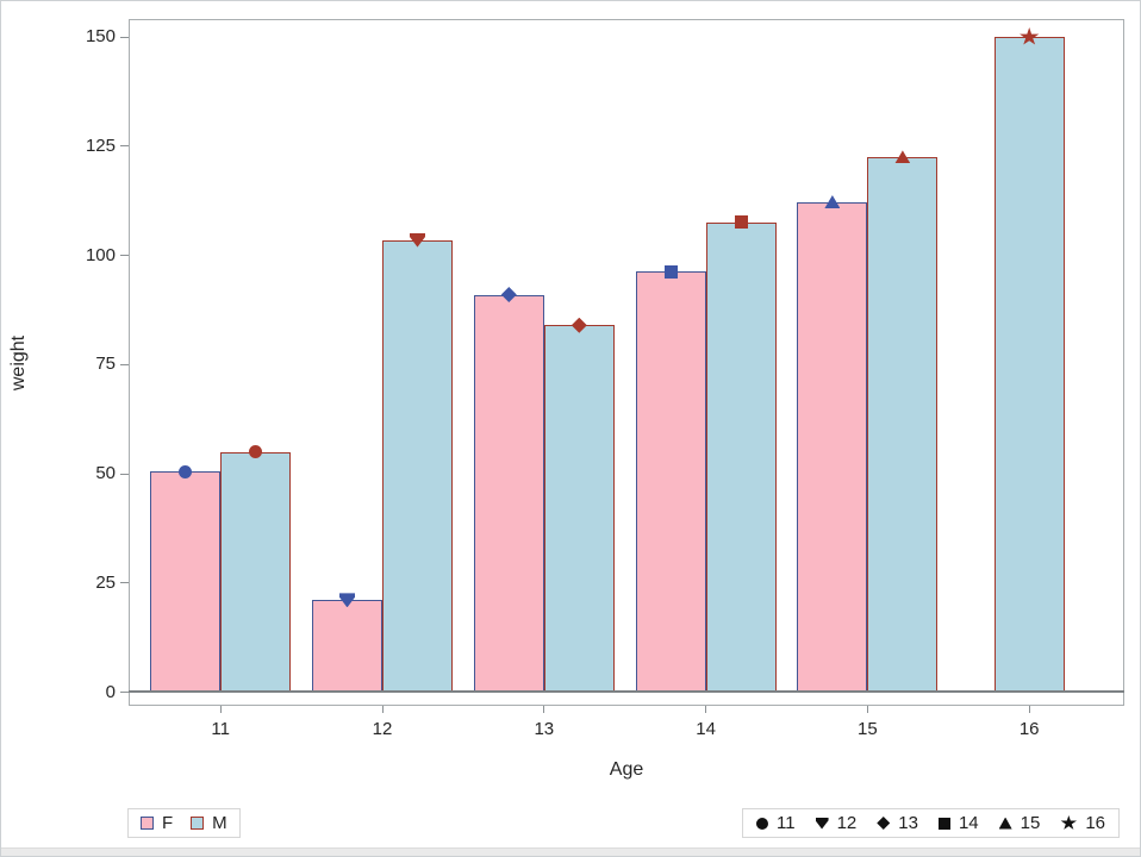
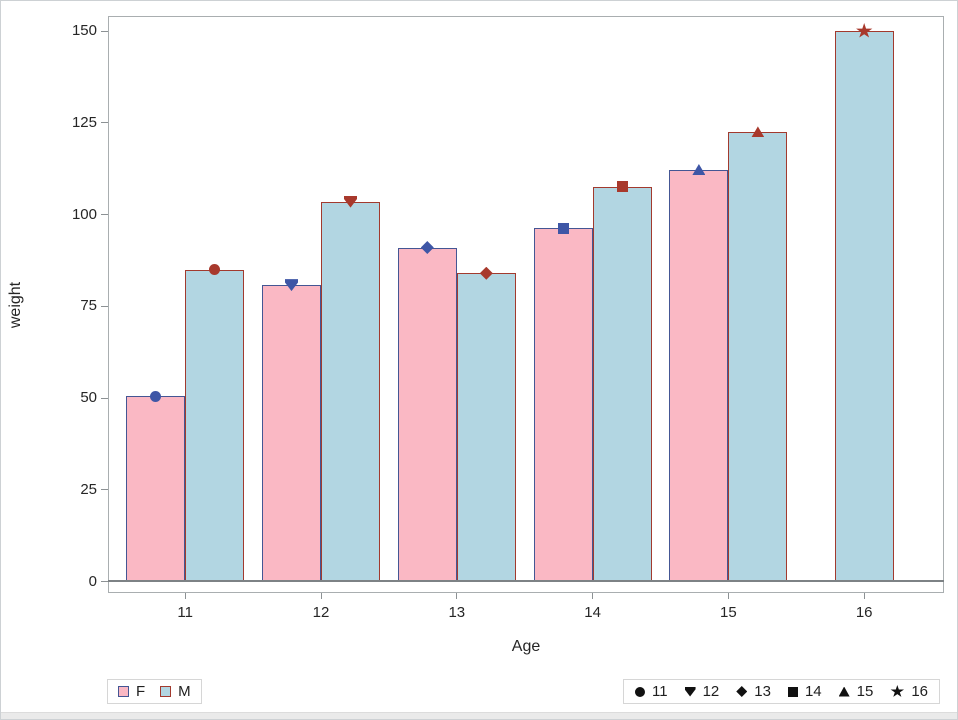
M/11: 55 -> 85
F/12: 21 -> 81
